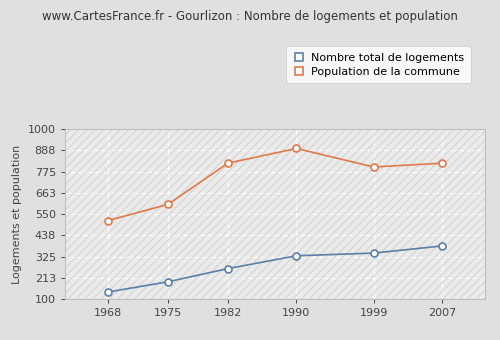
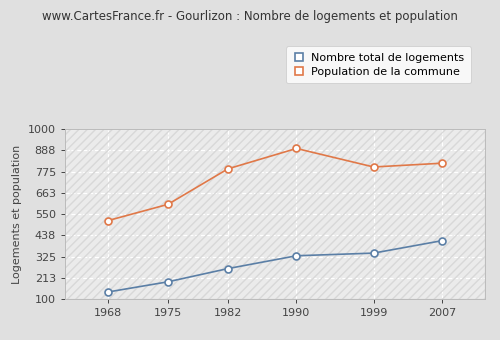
Population de la commune/1982: 820 -> 790
Nombre total de logements/2007: 380 -> 410
